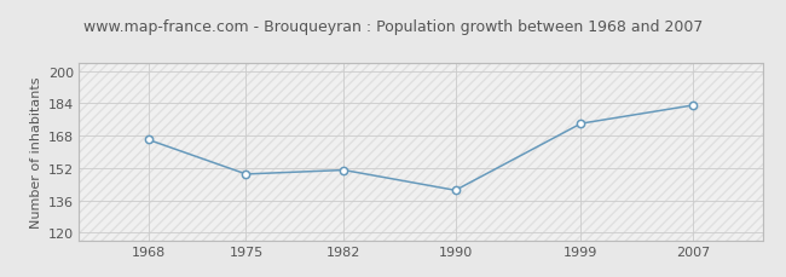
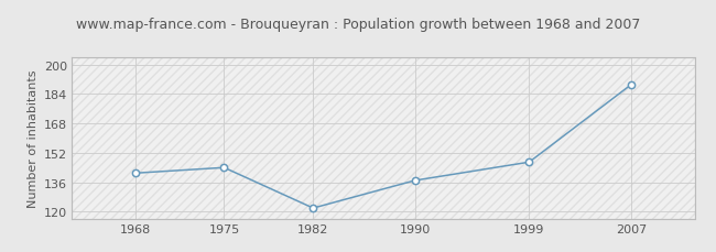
1968: 166 -> 141
1975: 149 -> 144
1982: 151 -> 122
1990: 141 -> 137
1999: 174 -> 147
2007: 183 -> 189
